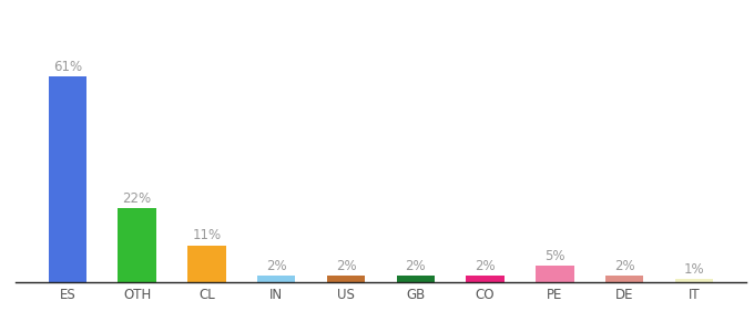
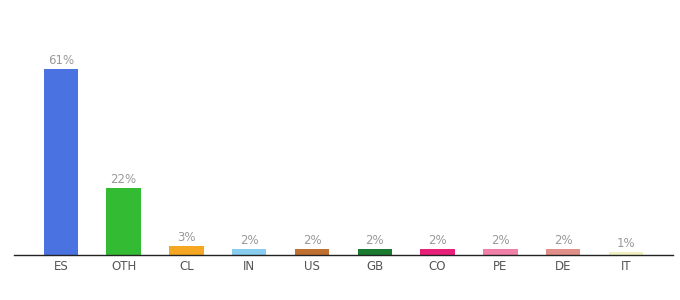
CL: 11% -> 3%
PE: 5% -> 2%
